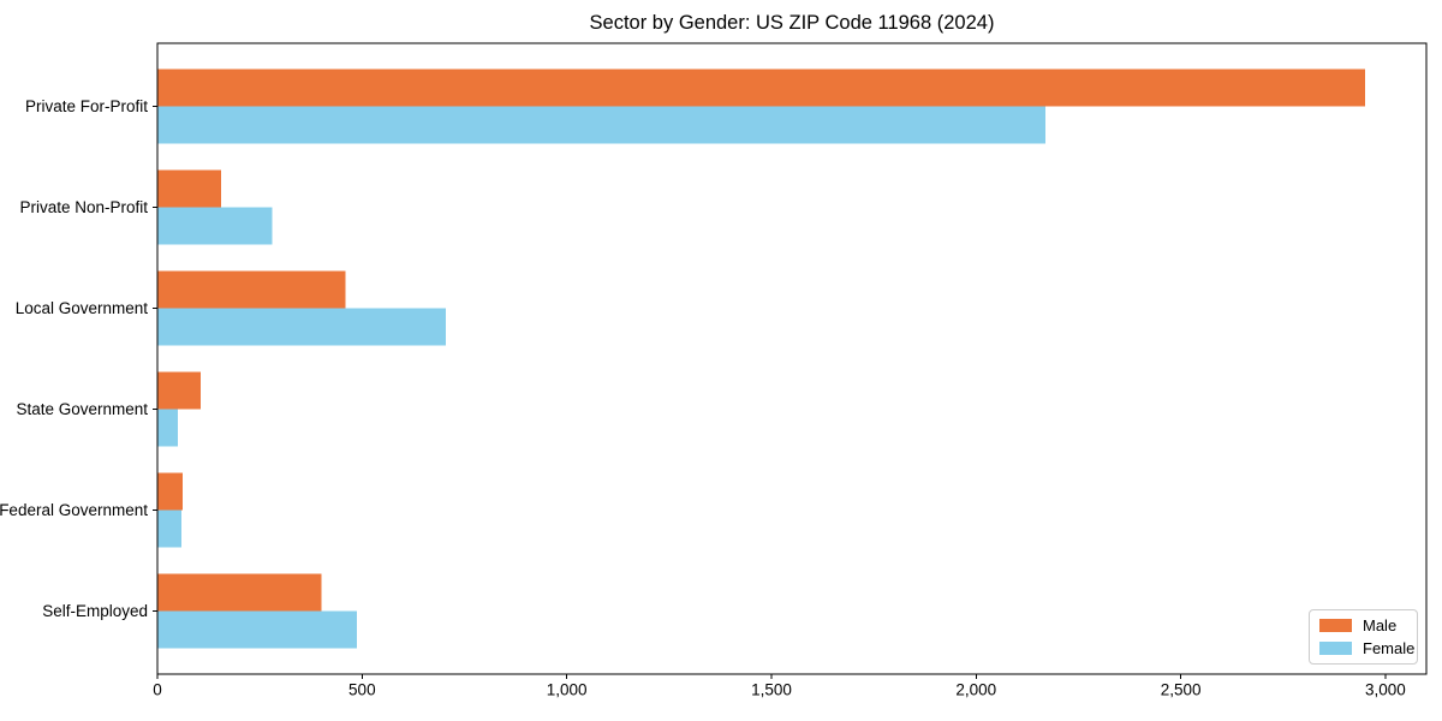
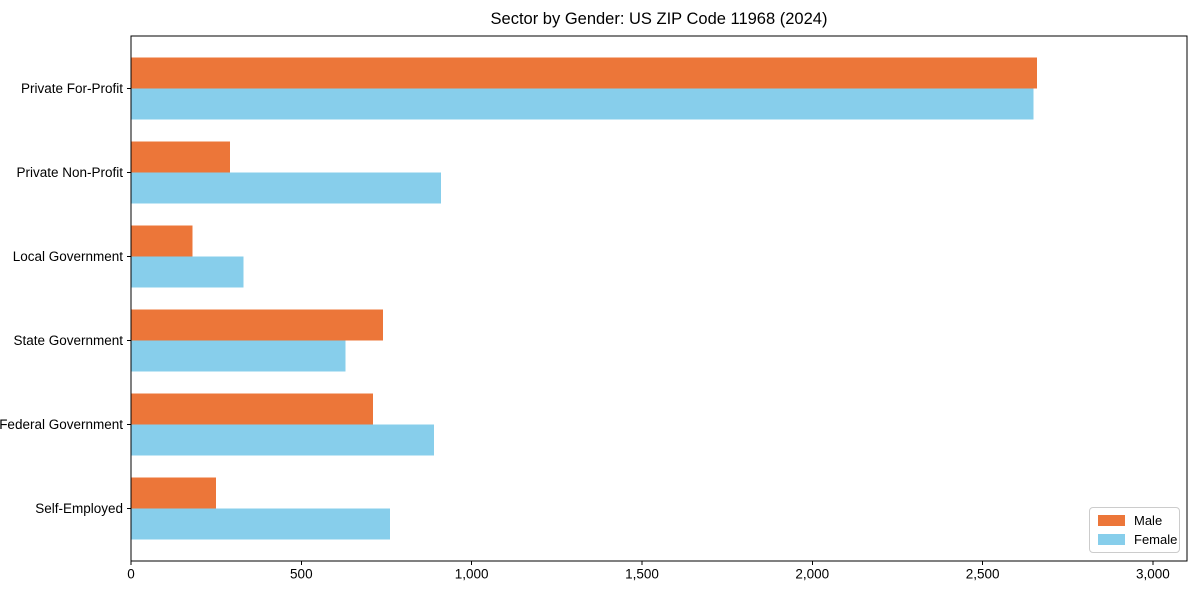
Male/Private For-Profit: 2950 -> 2660
Female/Private For-Profit: 2170 -> 2650
Male/Private Non-Profit: 160 -> 290
Female/Private Non-Profit: 280 -> 910
Male/Local Government: 460 -> 180
Female/Local Government: 700 -> 330
Male/State Government: 100 -> 740
Female/State Government: 50 -> 630
Male/Federal Government: 60 -> 710
Female/Federal Government: 60 -> 890
Male/Self-Employed: 400 -> 250
Female/Self-Employed: 490 -> 760
